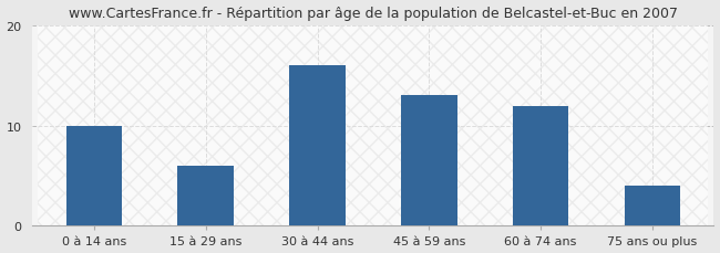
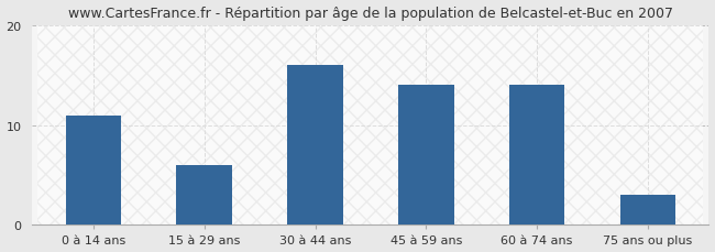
0 à 14 ans: 10 -> 11
45 à 59 ans: 13 -> 14
60 à 74 ans: 12 -> 14
75 ans ou plus: 4 -> 3
